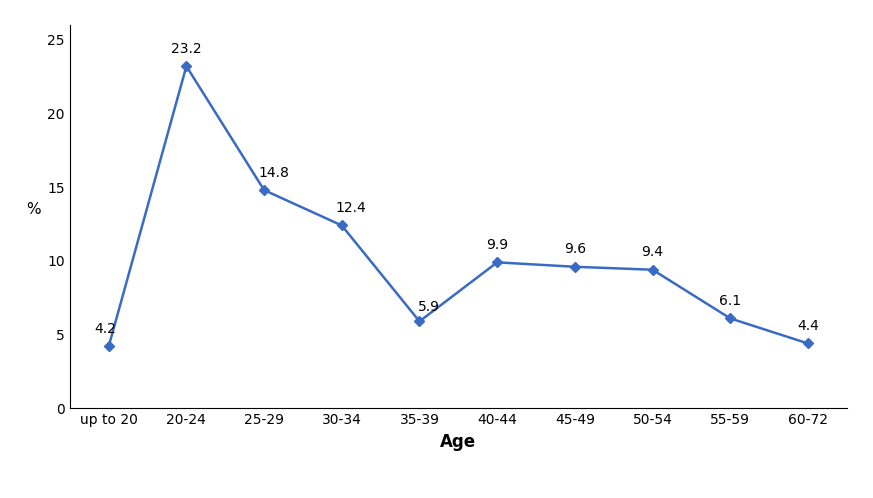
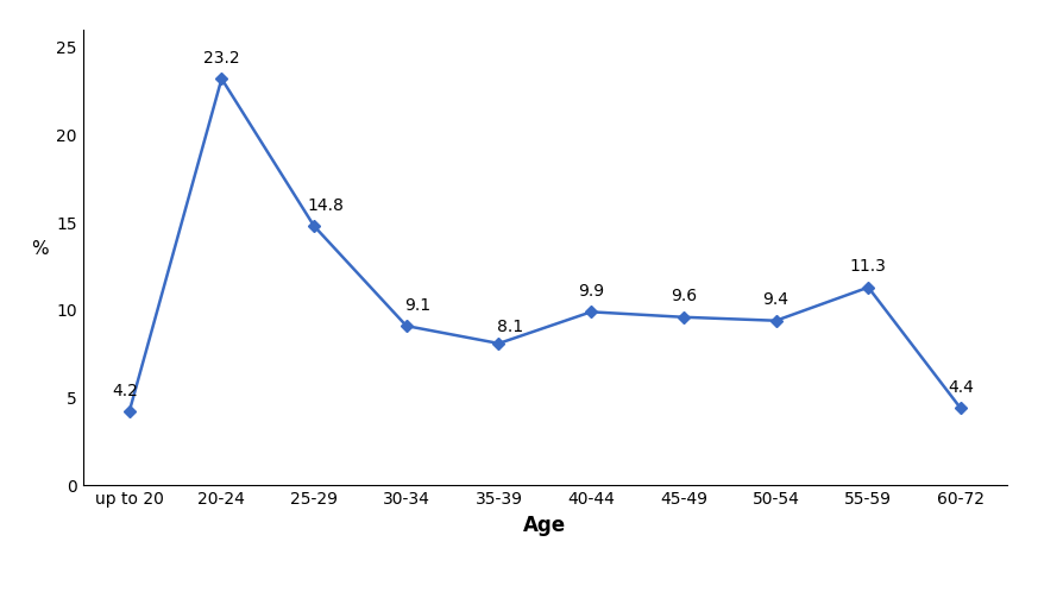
30-34: 12.4 -> 9.1
35-39: 5.9 -> 8.1
55-59: 6.1 -> 11.3
